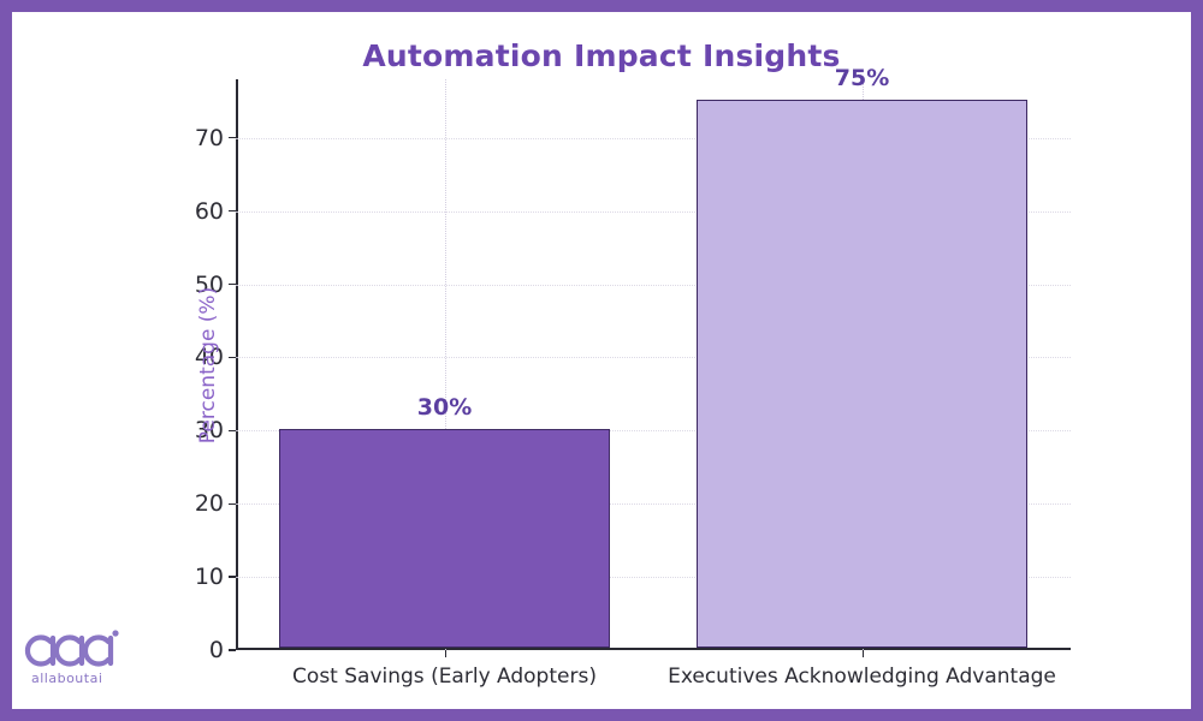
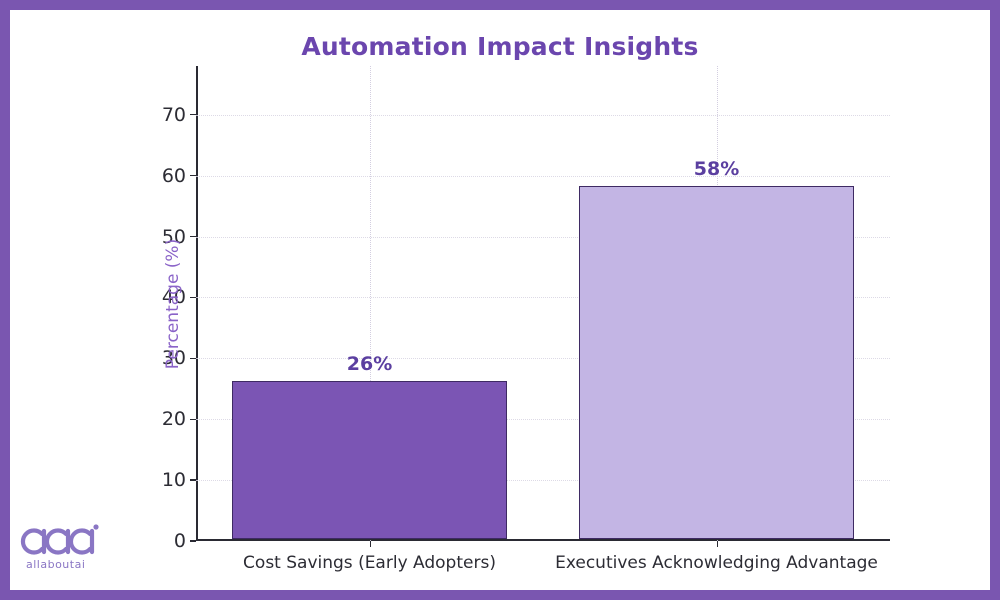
Cost Savings (Early Adopters): 30% -> 26%
Executives Acknowledging Advantage: 75% -> 58%
